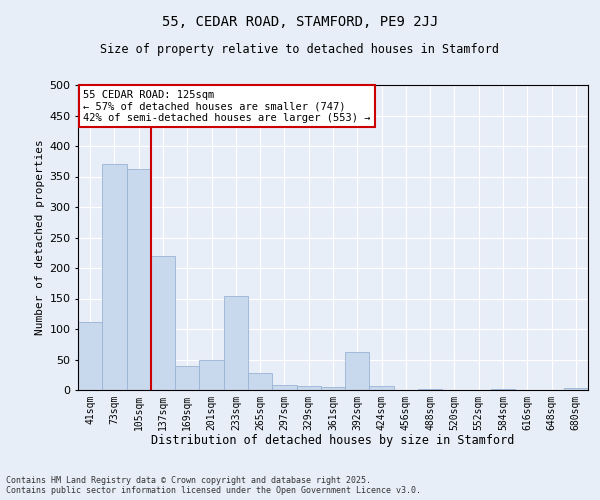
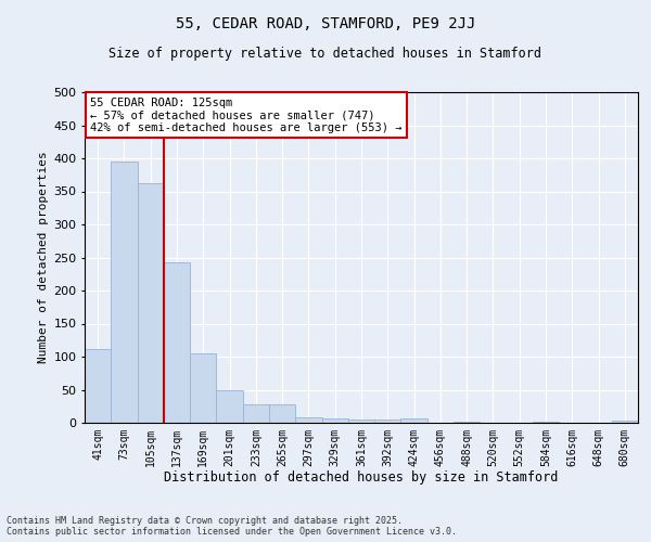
73sqm: 370 -> 395
137sqm: 220 -> 243
169sqm: 40 -> 105
233sqm: 154 -> 28
392sqm: 62 -> 5
